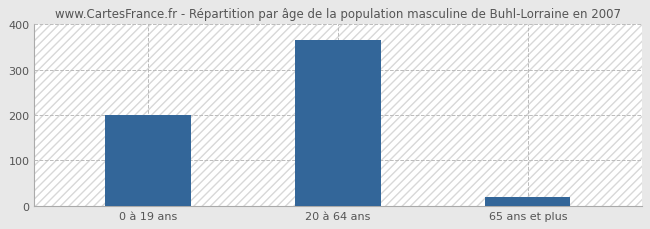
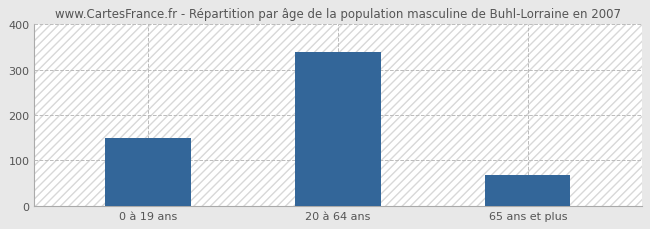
0 à 19 ans: 200 -> 150
20 à 64 ans: 365 -> 338
65 ans et plus: 20 -> 68
